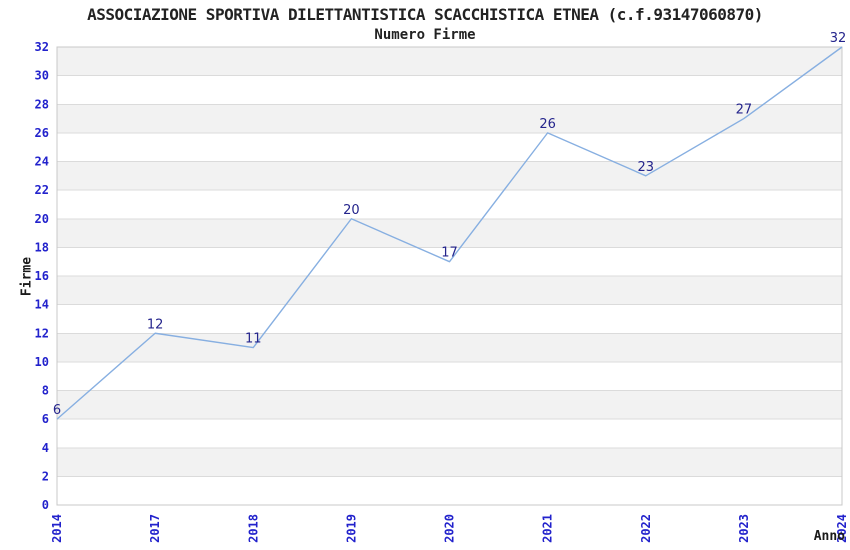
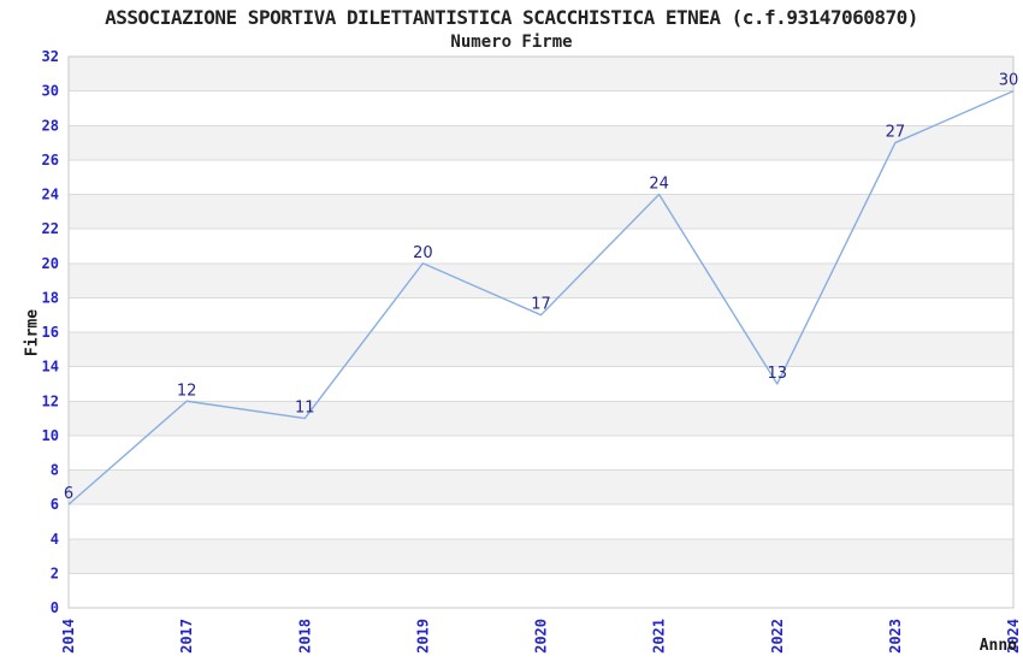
2021: 26 -> 24
2022: 23 -> 13
2024: 32 -> 30
